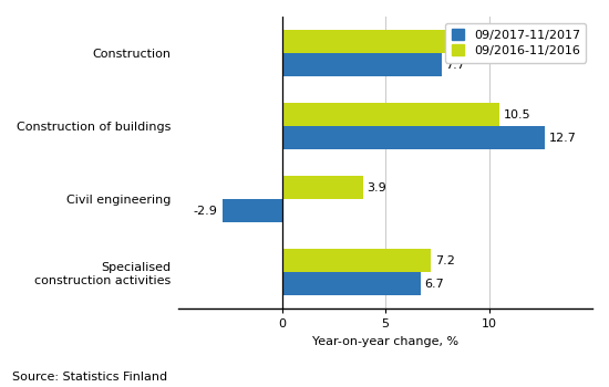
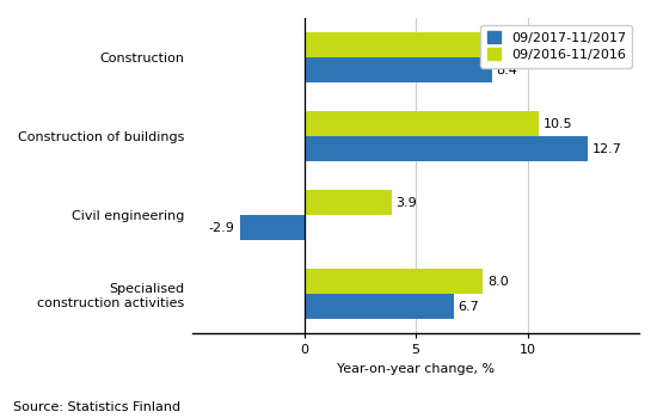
09/2017-11/2017/Construction: 7.7 -> 8.4
09/2016-11/2016/Specialised construction activities: 7.2 -> 8.0
